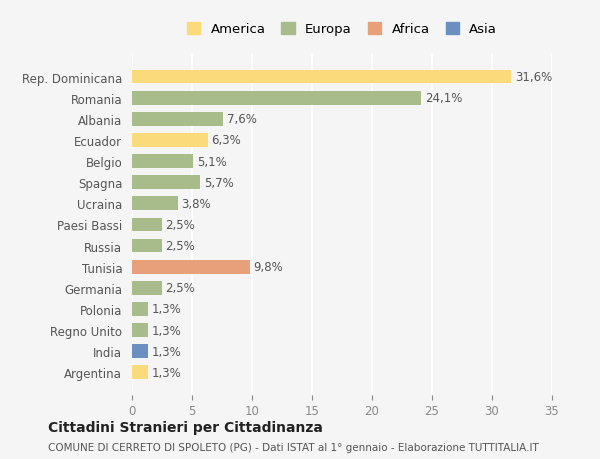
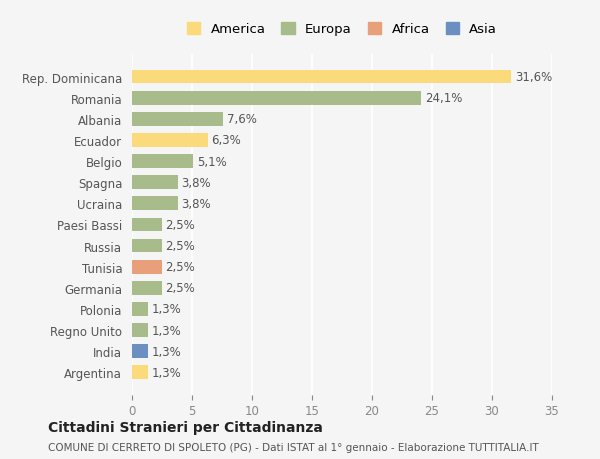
Spagna: 5,7% -> 3,8%
Tunisia: 9,8% -> 2,5%
